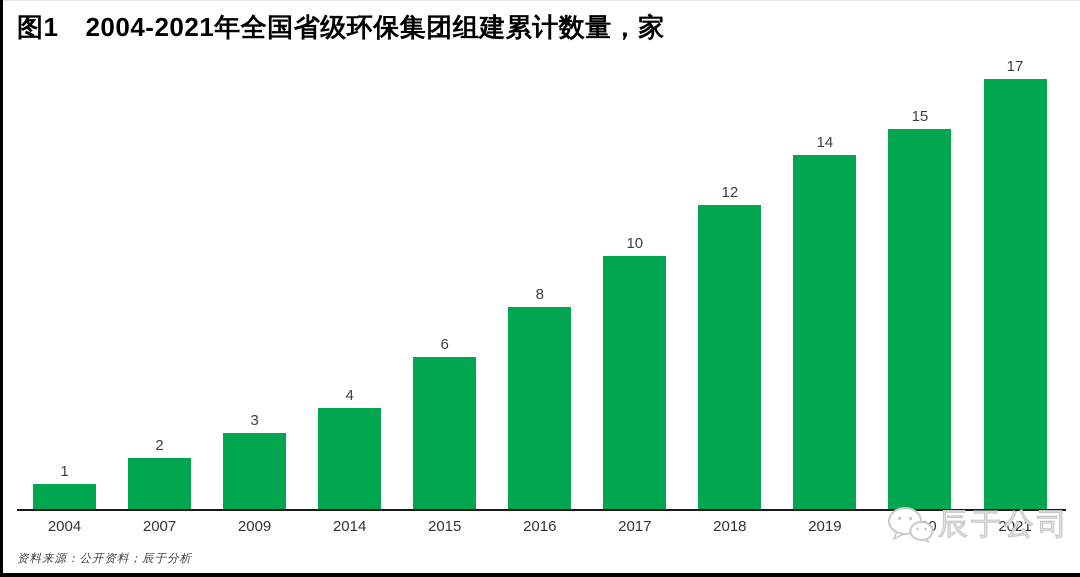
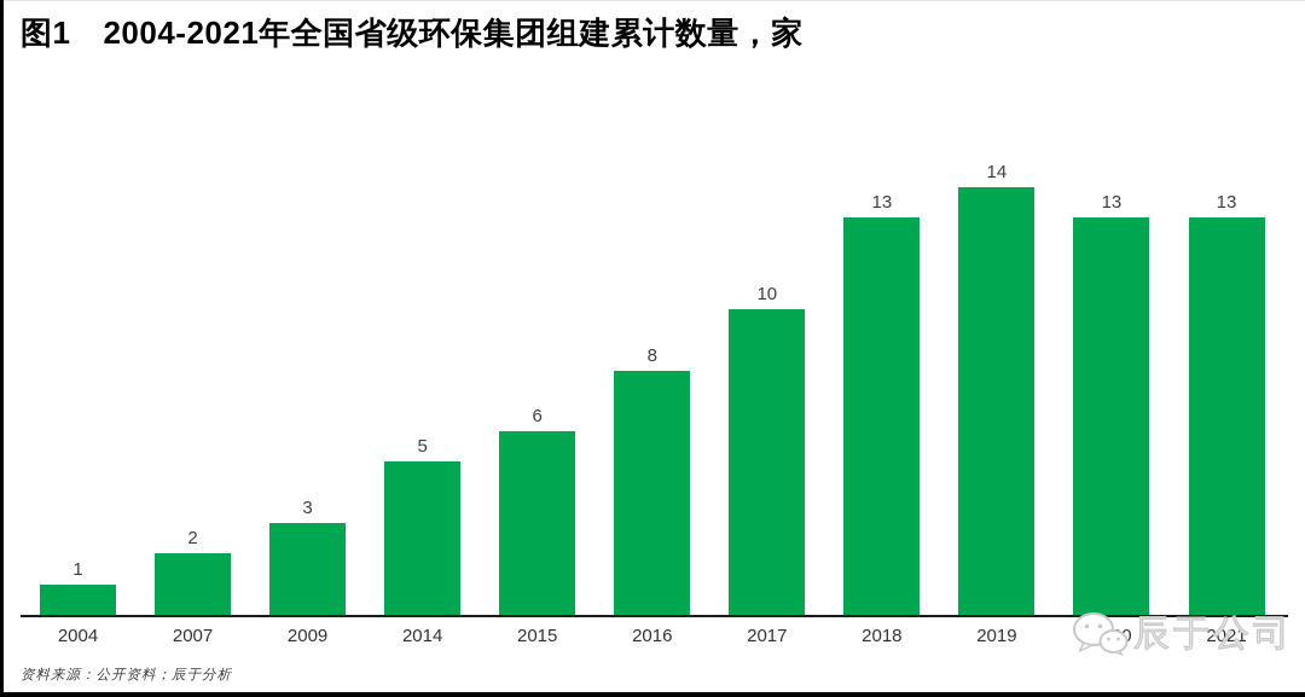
2014: 4 -> 5
2018: 12 -> 13
2020: 15 -> 13
2021: 17 -> 13
